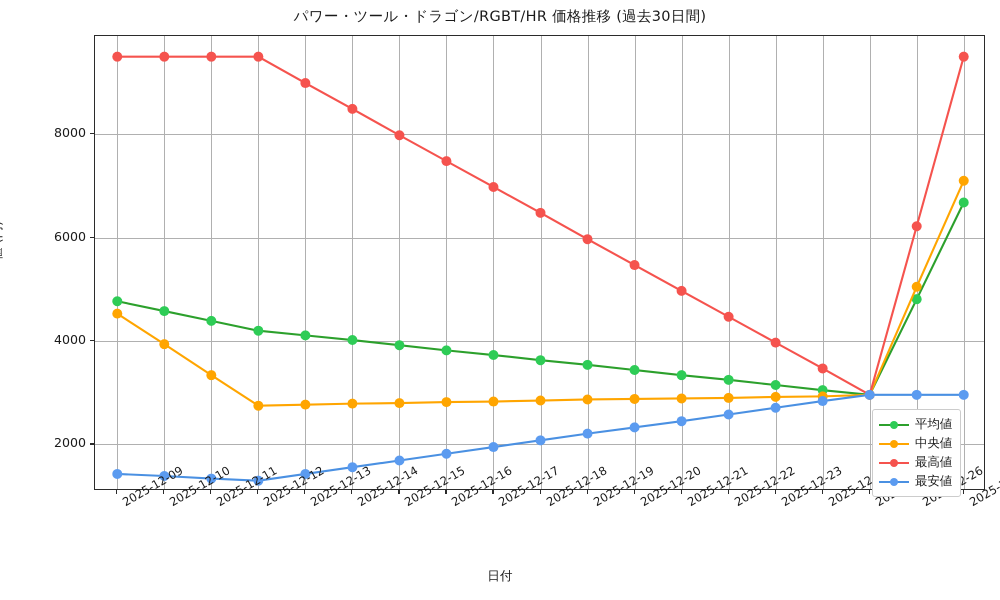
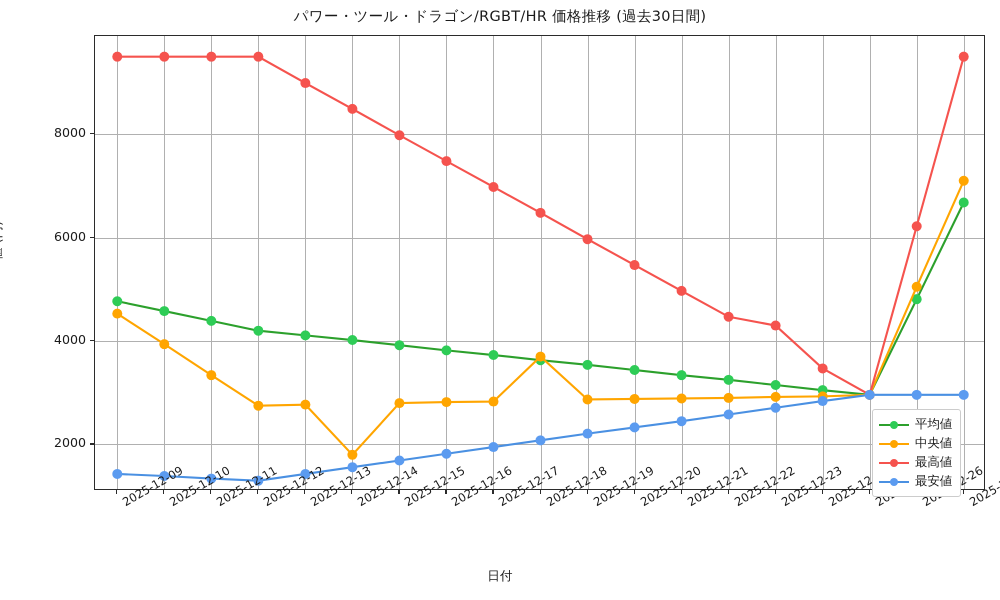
中央値/2025-12-14: 2800 -> 1800
中央値/2025-12-18: 2800 -> 3700
最高値/2025-12-23: 4000 -> 4300
